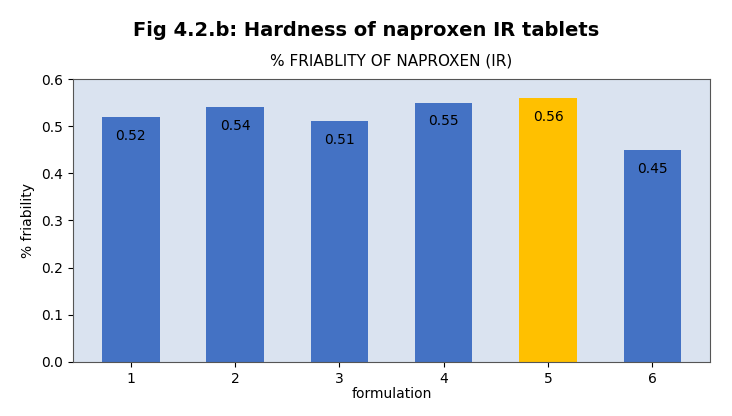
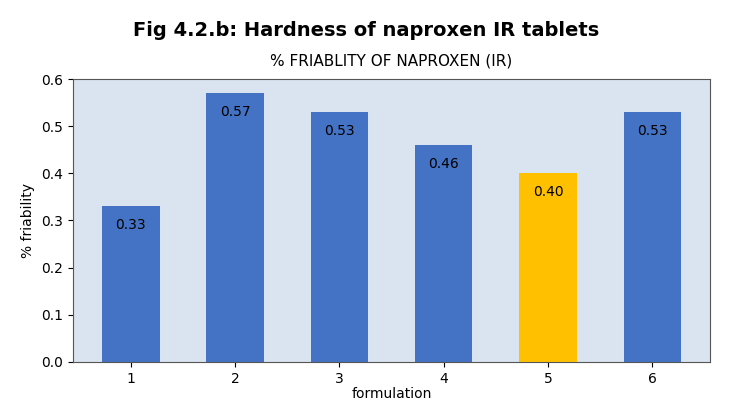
1: 0.52 -> 0.33
2: 0.54 -> 0.57
3: 0.51 -> 0.53
4: 0.55 -> 0.46
5: 0.56 -> 0.40
6: 0.45 -> 0.53
